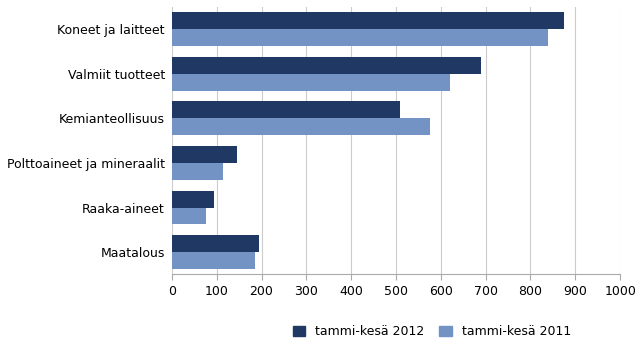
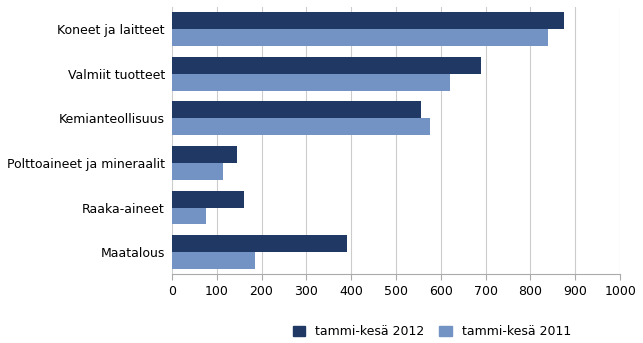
tammi-kesä 2012/Kemianteollisuus: 510 -> 555
tammi-kesä 2012/Raaka-aineet: 95 -> 160
tammi-kesä 2012/Maatalous: 195 -> 390
